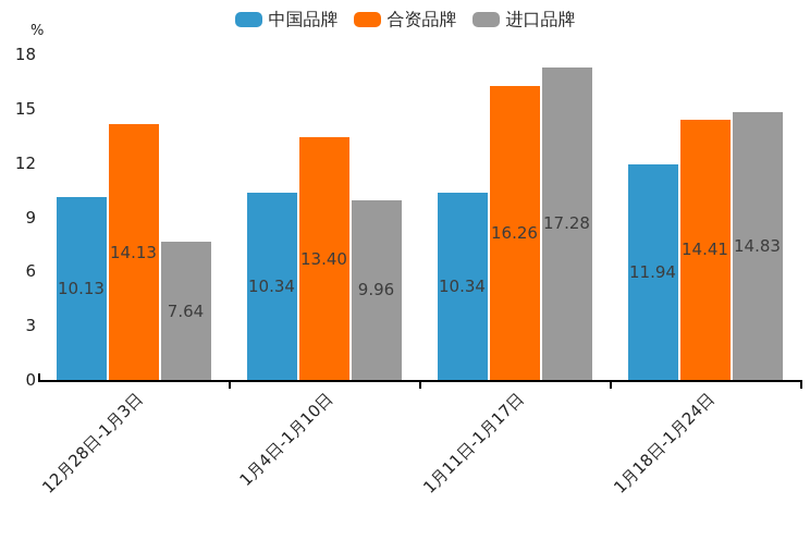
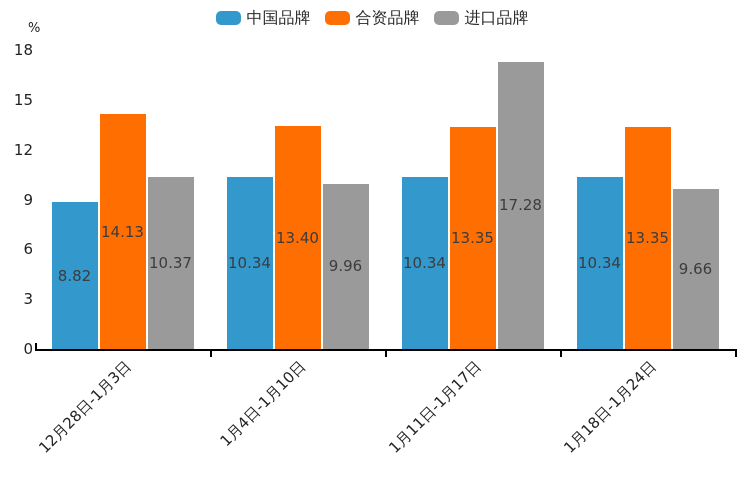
中国品牌/12月28日-1月3日: 10.13 -> 8.82
进口品牌/12月28日-1月3日: 7.64 -> 10.37
合资品牌/1月11日-1月17日: 16.26 -> 13.35
中国品牌/1月18日-1月24日: 11.94 -> 10.34
合资品牌/1月18日-1月24日: 14.41 -> 13.35
进口品牌/1月18日-1月24日: 14.83 -> 9.66
